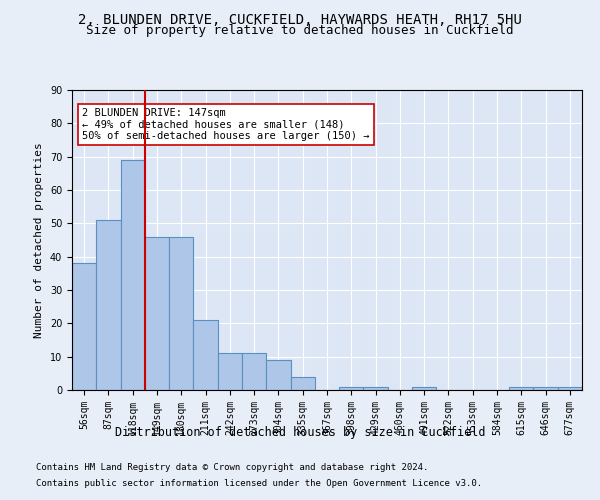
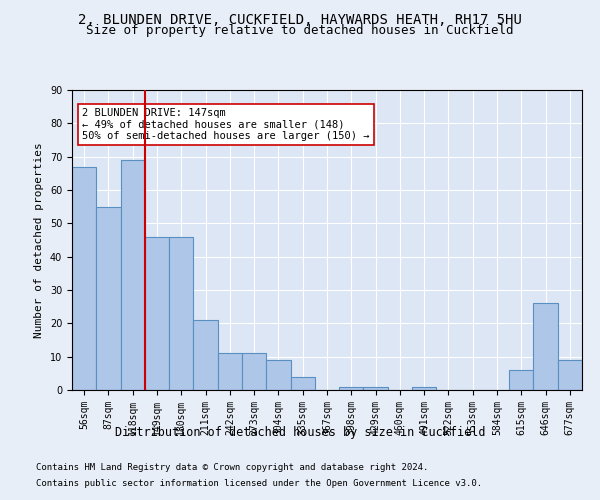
56sqm: 38 -> 67
87sqm: 51 -> 55
615sqm: 1 -> 6
646sqm: 1 -> 26
677sqm: 1 -> 9
